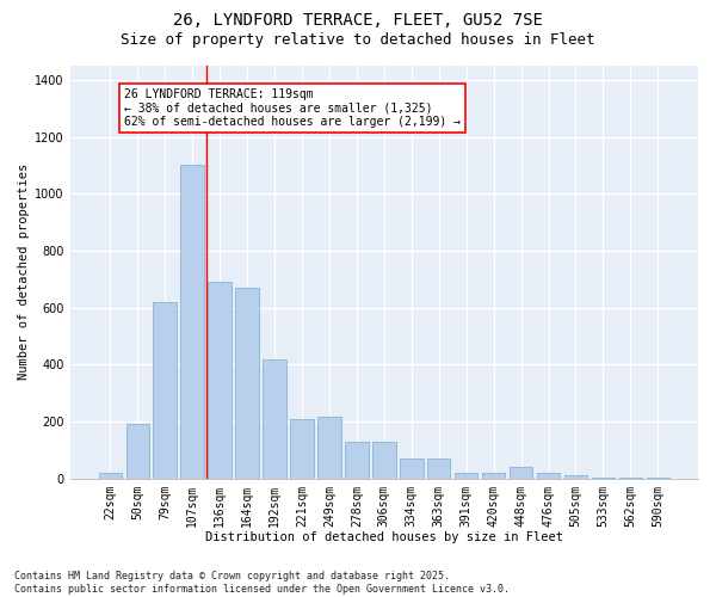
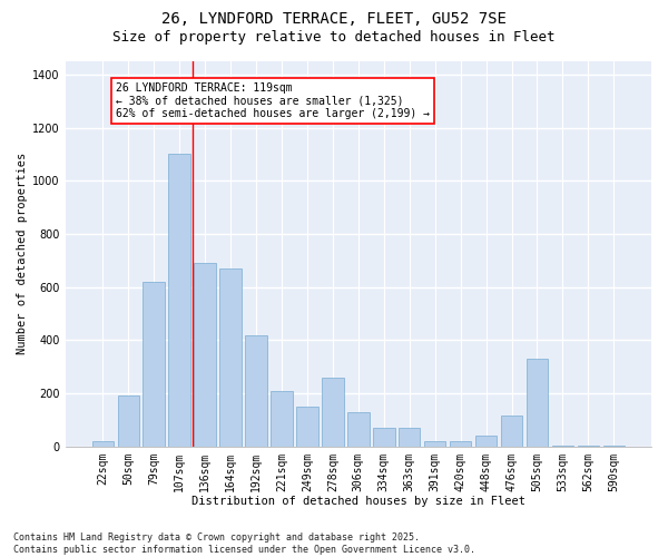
249sqm: 215 -> 150
278sqm: 130 -> 260
476sqm: 20 -> 115
505sqm: 10 -> 330
